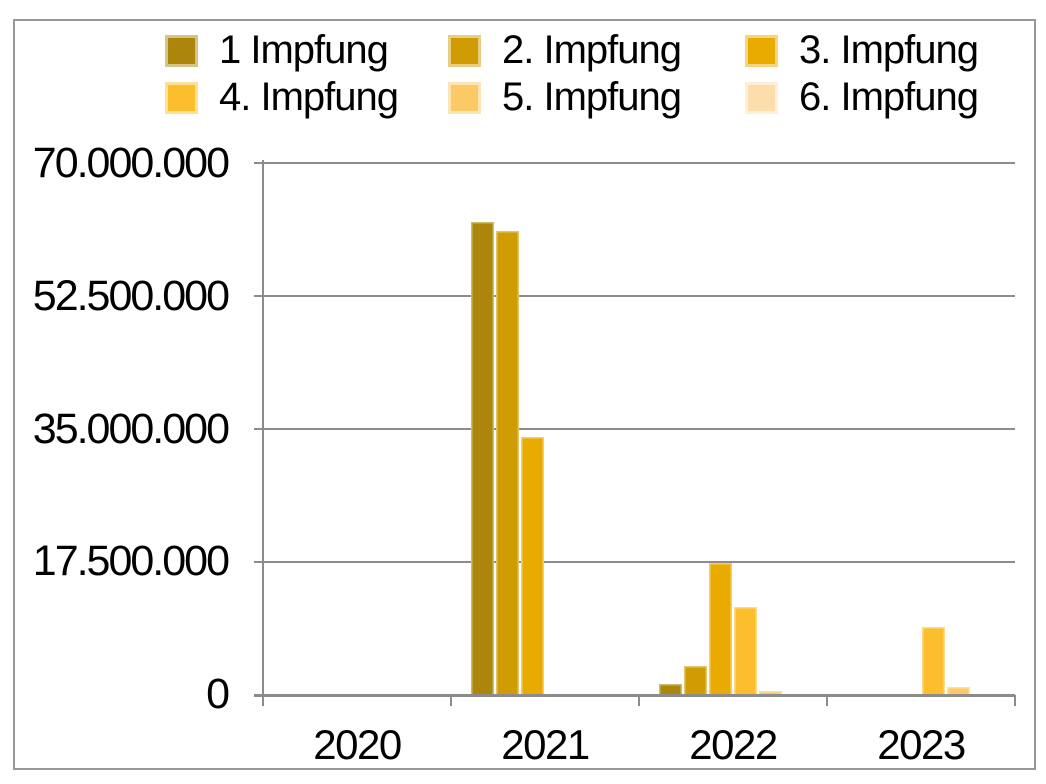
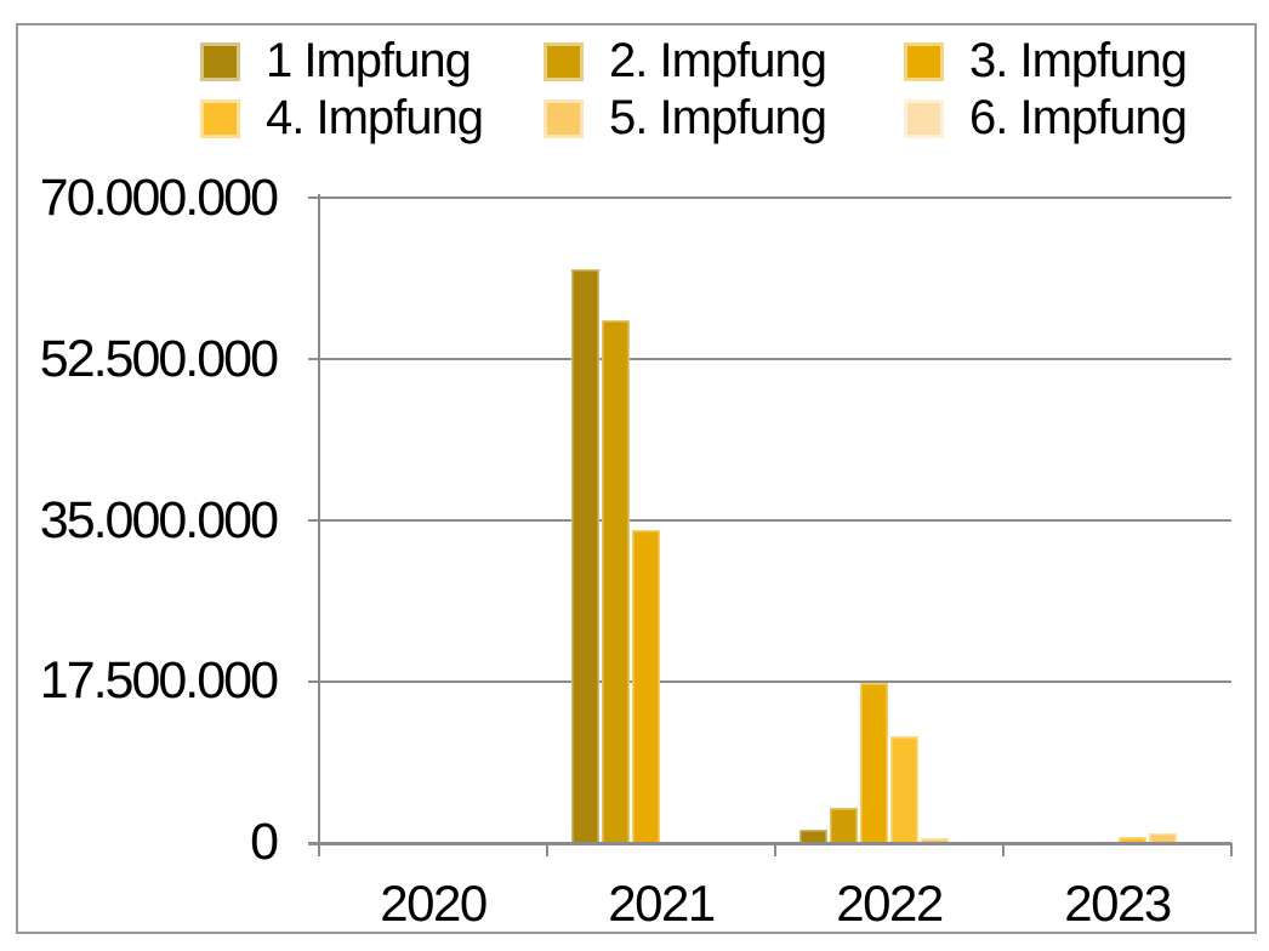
2. Impfung/2021: 61000000 -> 57000000
4. Impfung/2023: 9000000 -> 1000000
